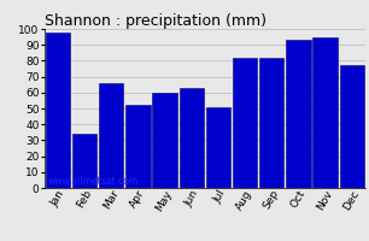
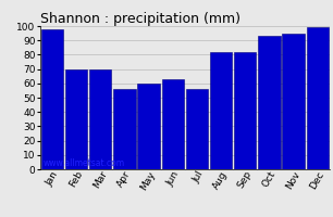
Feb: 34 -> 70
Mar: 66 -> 70
Apr: 52 -> 56
Jul: 51 -> 56
Dec: 77 -> 99
